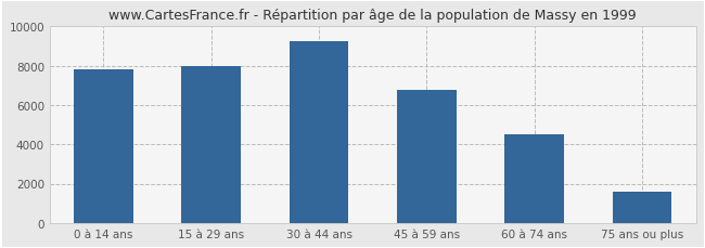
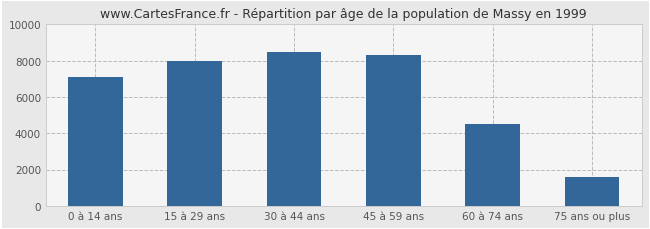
0 à 14 ans: 7800 -> 7100
30 à 44 ans: 9200 -> 8500
45 à 59 ans: 6800 -> 8300
